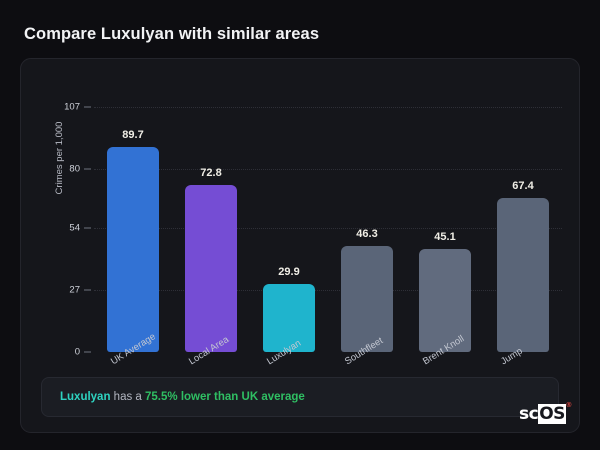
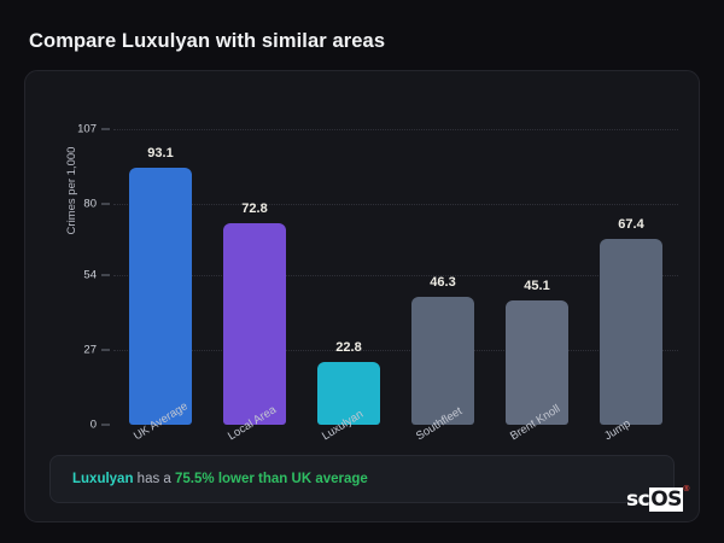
UK Average: 89.7 -> 93.1
Luxulyan: 29.9 -> 22.8
